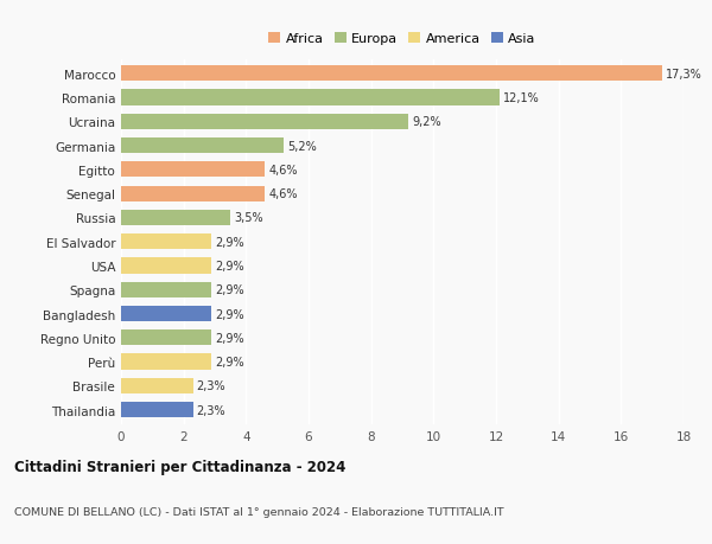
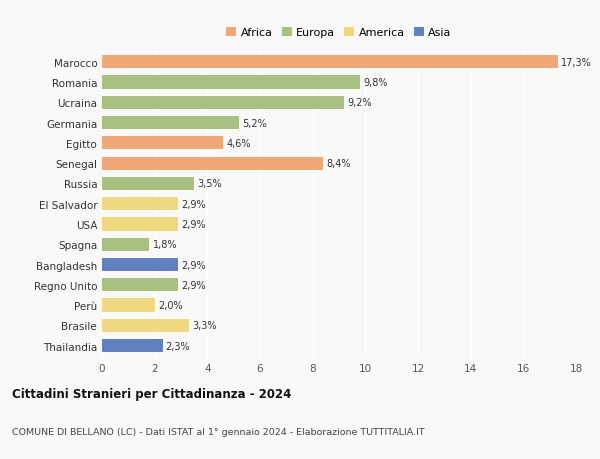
Romania: 12,1% -> 9,8%
Senegal: 4,6% -> 8,4%
Spagna: 2,9% -> 1,8%
Perù: 2,9% -> 2,0%
Brasile: 2,3% -> 3,3%
